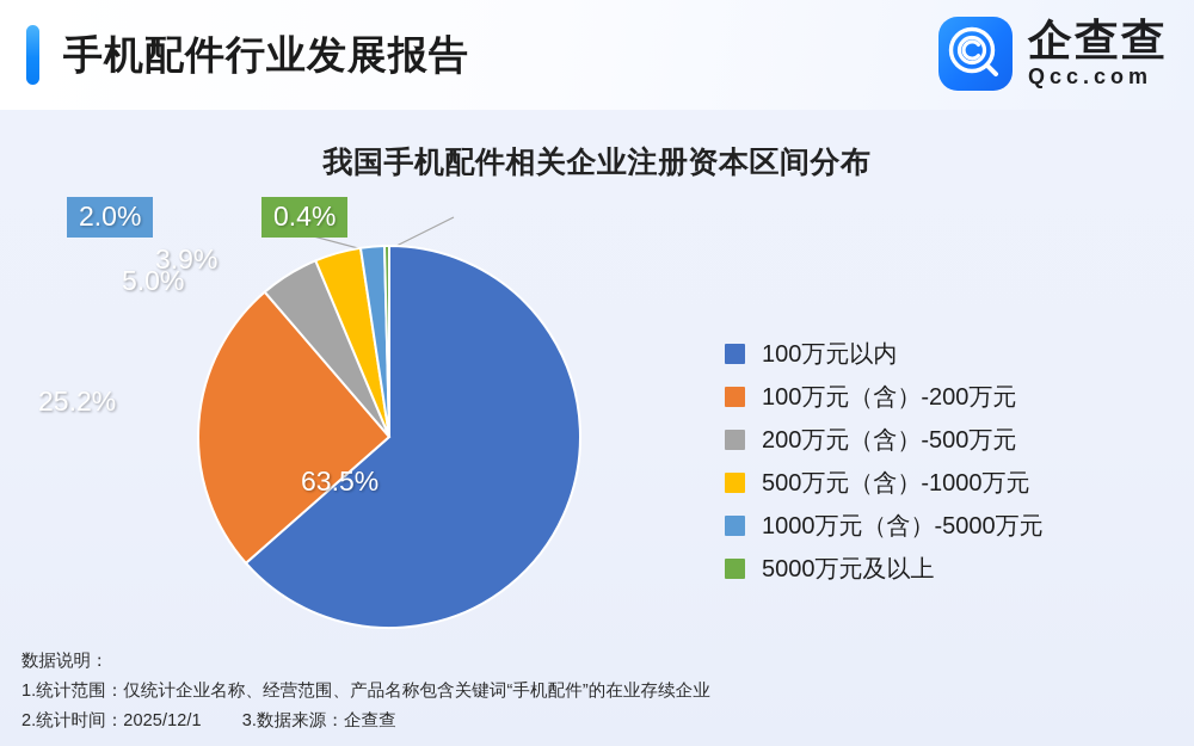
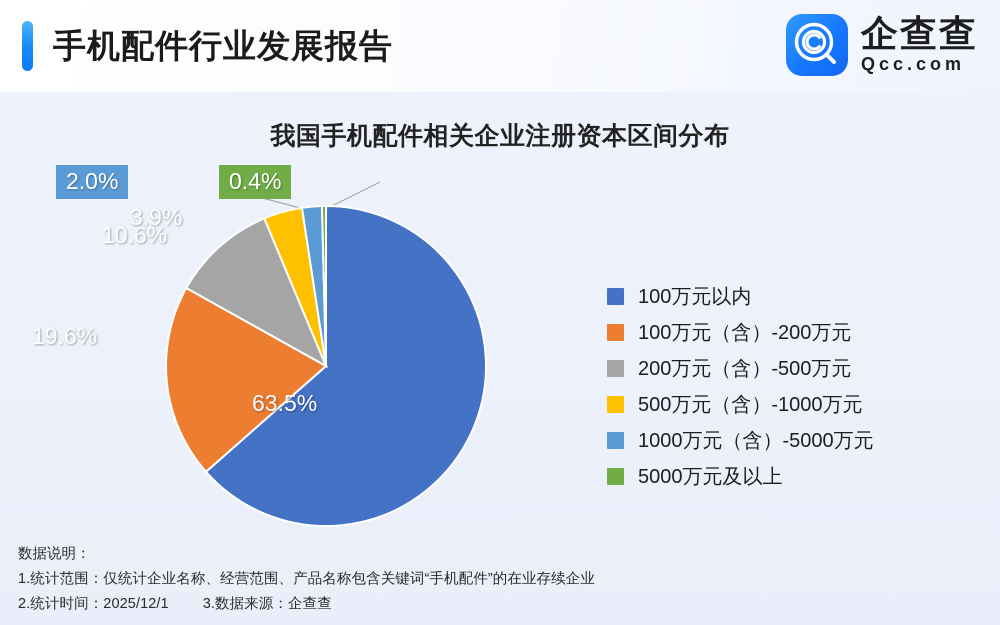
100万元（含）-200万元: 25.2% -> 19.6%
200万元（含）-500万元: 5.0% -> 10.6%
